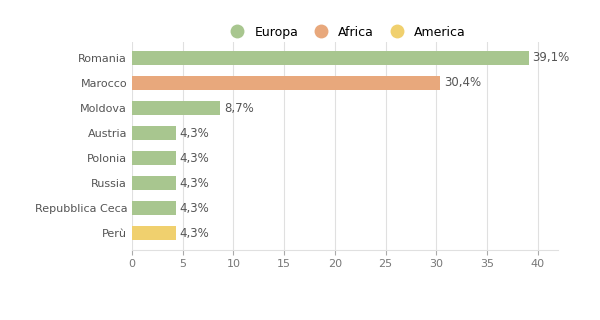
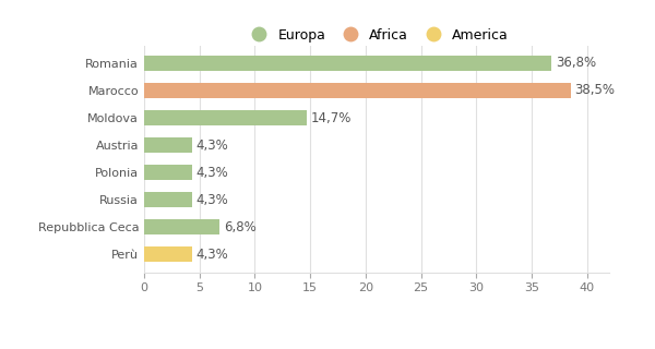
Romania: 39,1% -> 36,8%
Marocco: 30,4% -> 38,5%
Moldova: 8,7% -> 14,7%
Repubblica Ceca: 4,3% -> 6,8%
